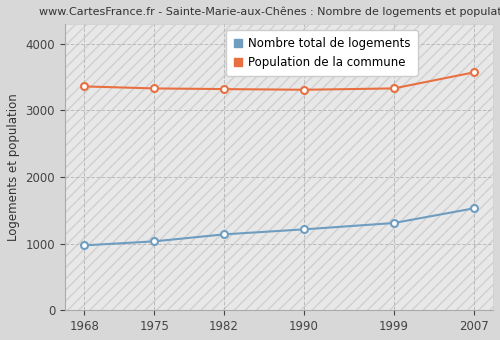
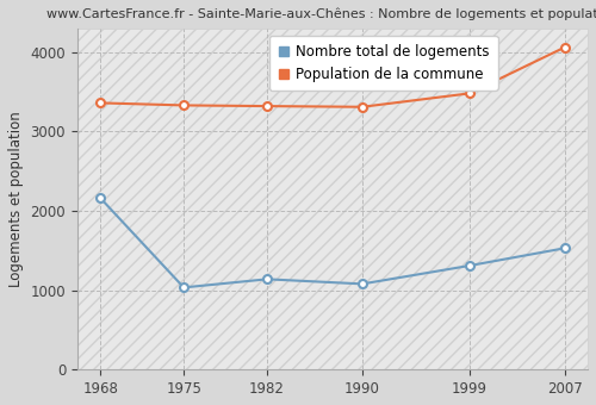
Nombre total de logements/1968: 980 -> 2160
Nombre total de logements/1990: 1220 -> 1080
Population de la commune/1999: 3330 -> 3480
Population de la commune/2007: 3570 -> 4060
